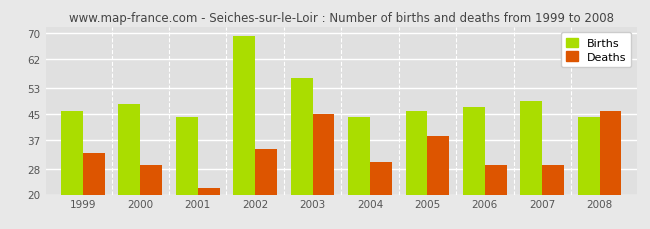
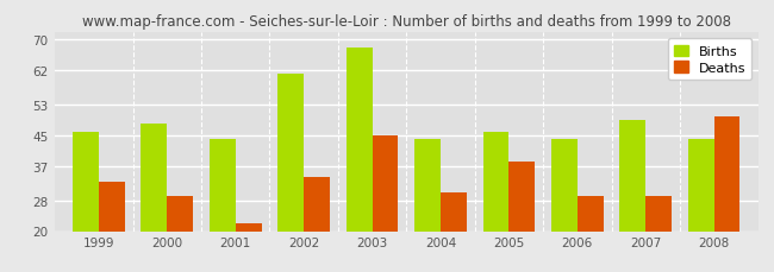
Births/2002: 69 -> 61
Births/2003: 56 -> 68
Births/2006: 47 -> 44
Deaths/2008: 46 -> 50
